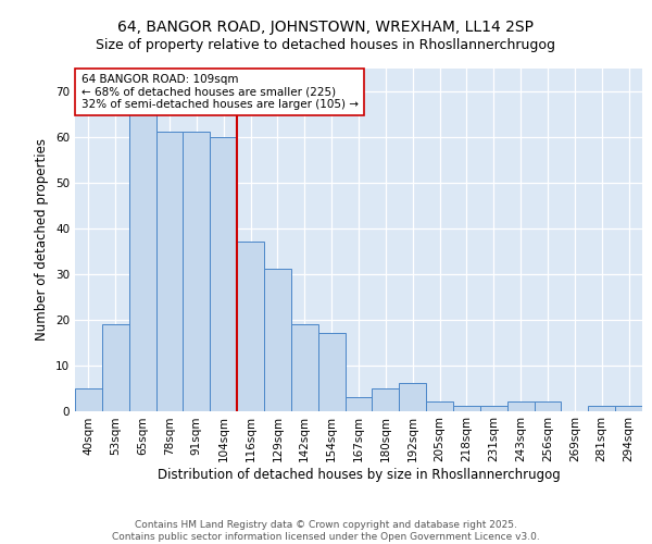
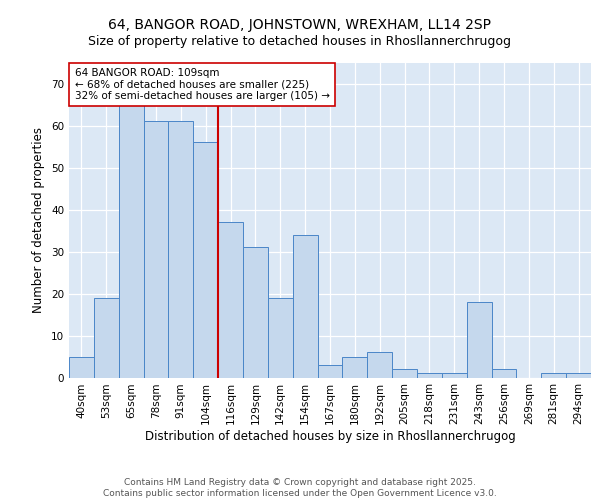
104sqm: 60 -> 56
154sqm: 17 -> 34
243sqm: 2 -> 18
